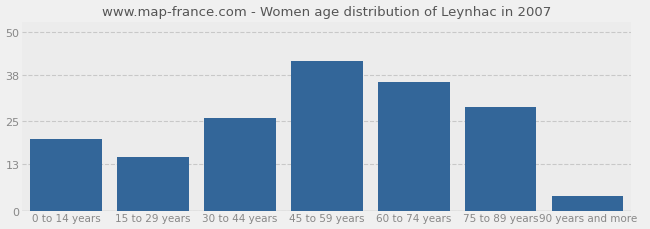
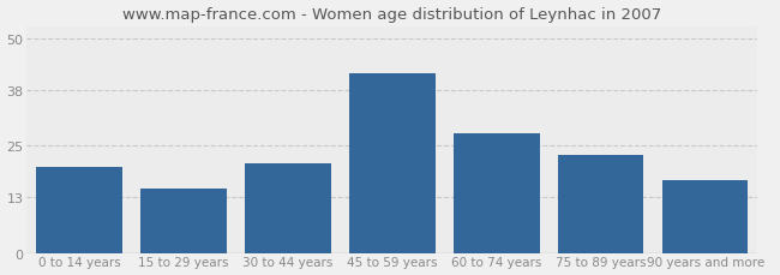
30 to 44 years: 26 -> 21
60 to 74 years: 36 -> 28
75 to 89 years: 29 -> 23
90 years and more: 4 -> 17
